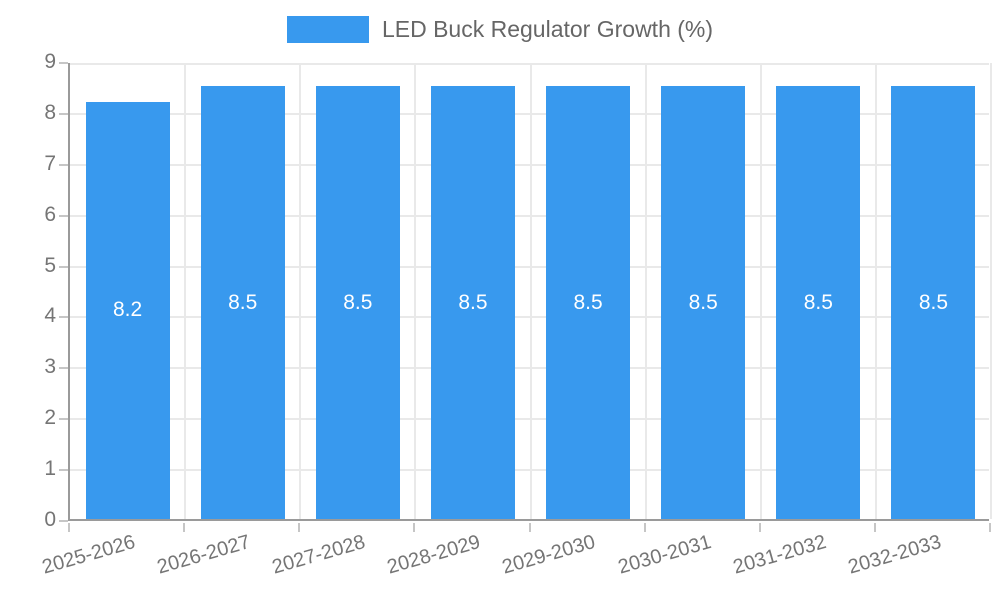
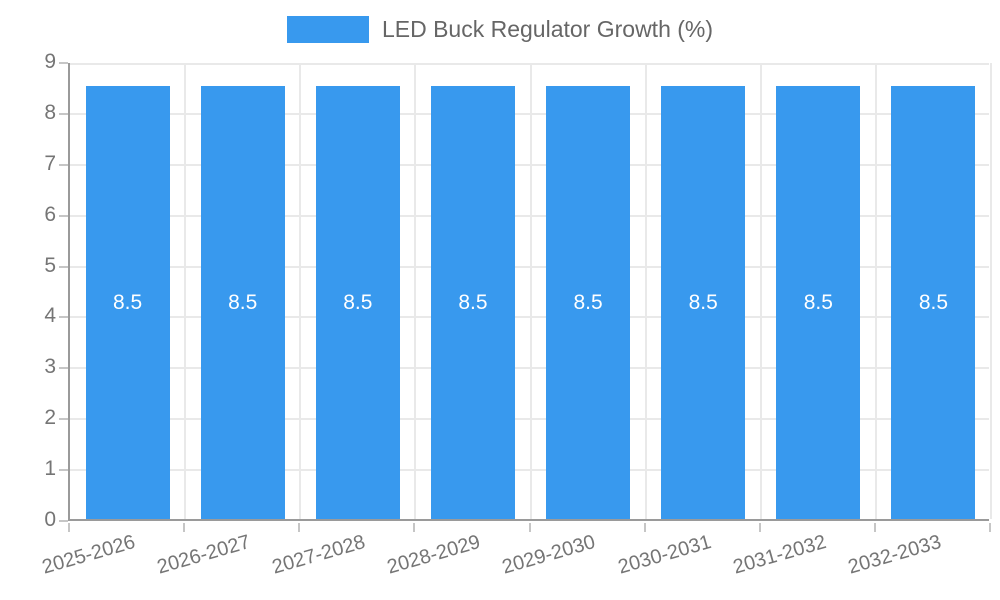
2025-2026: 8.2 -> 8.5
